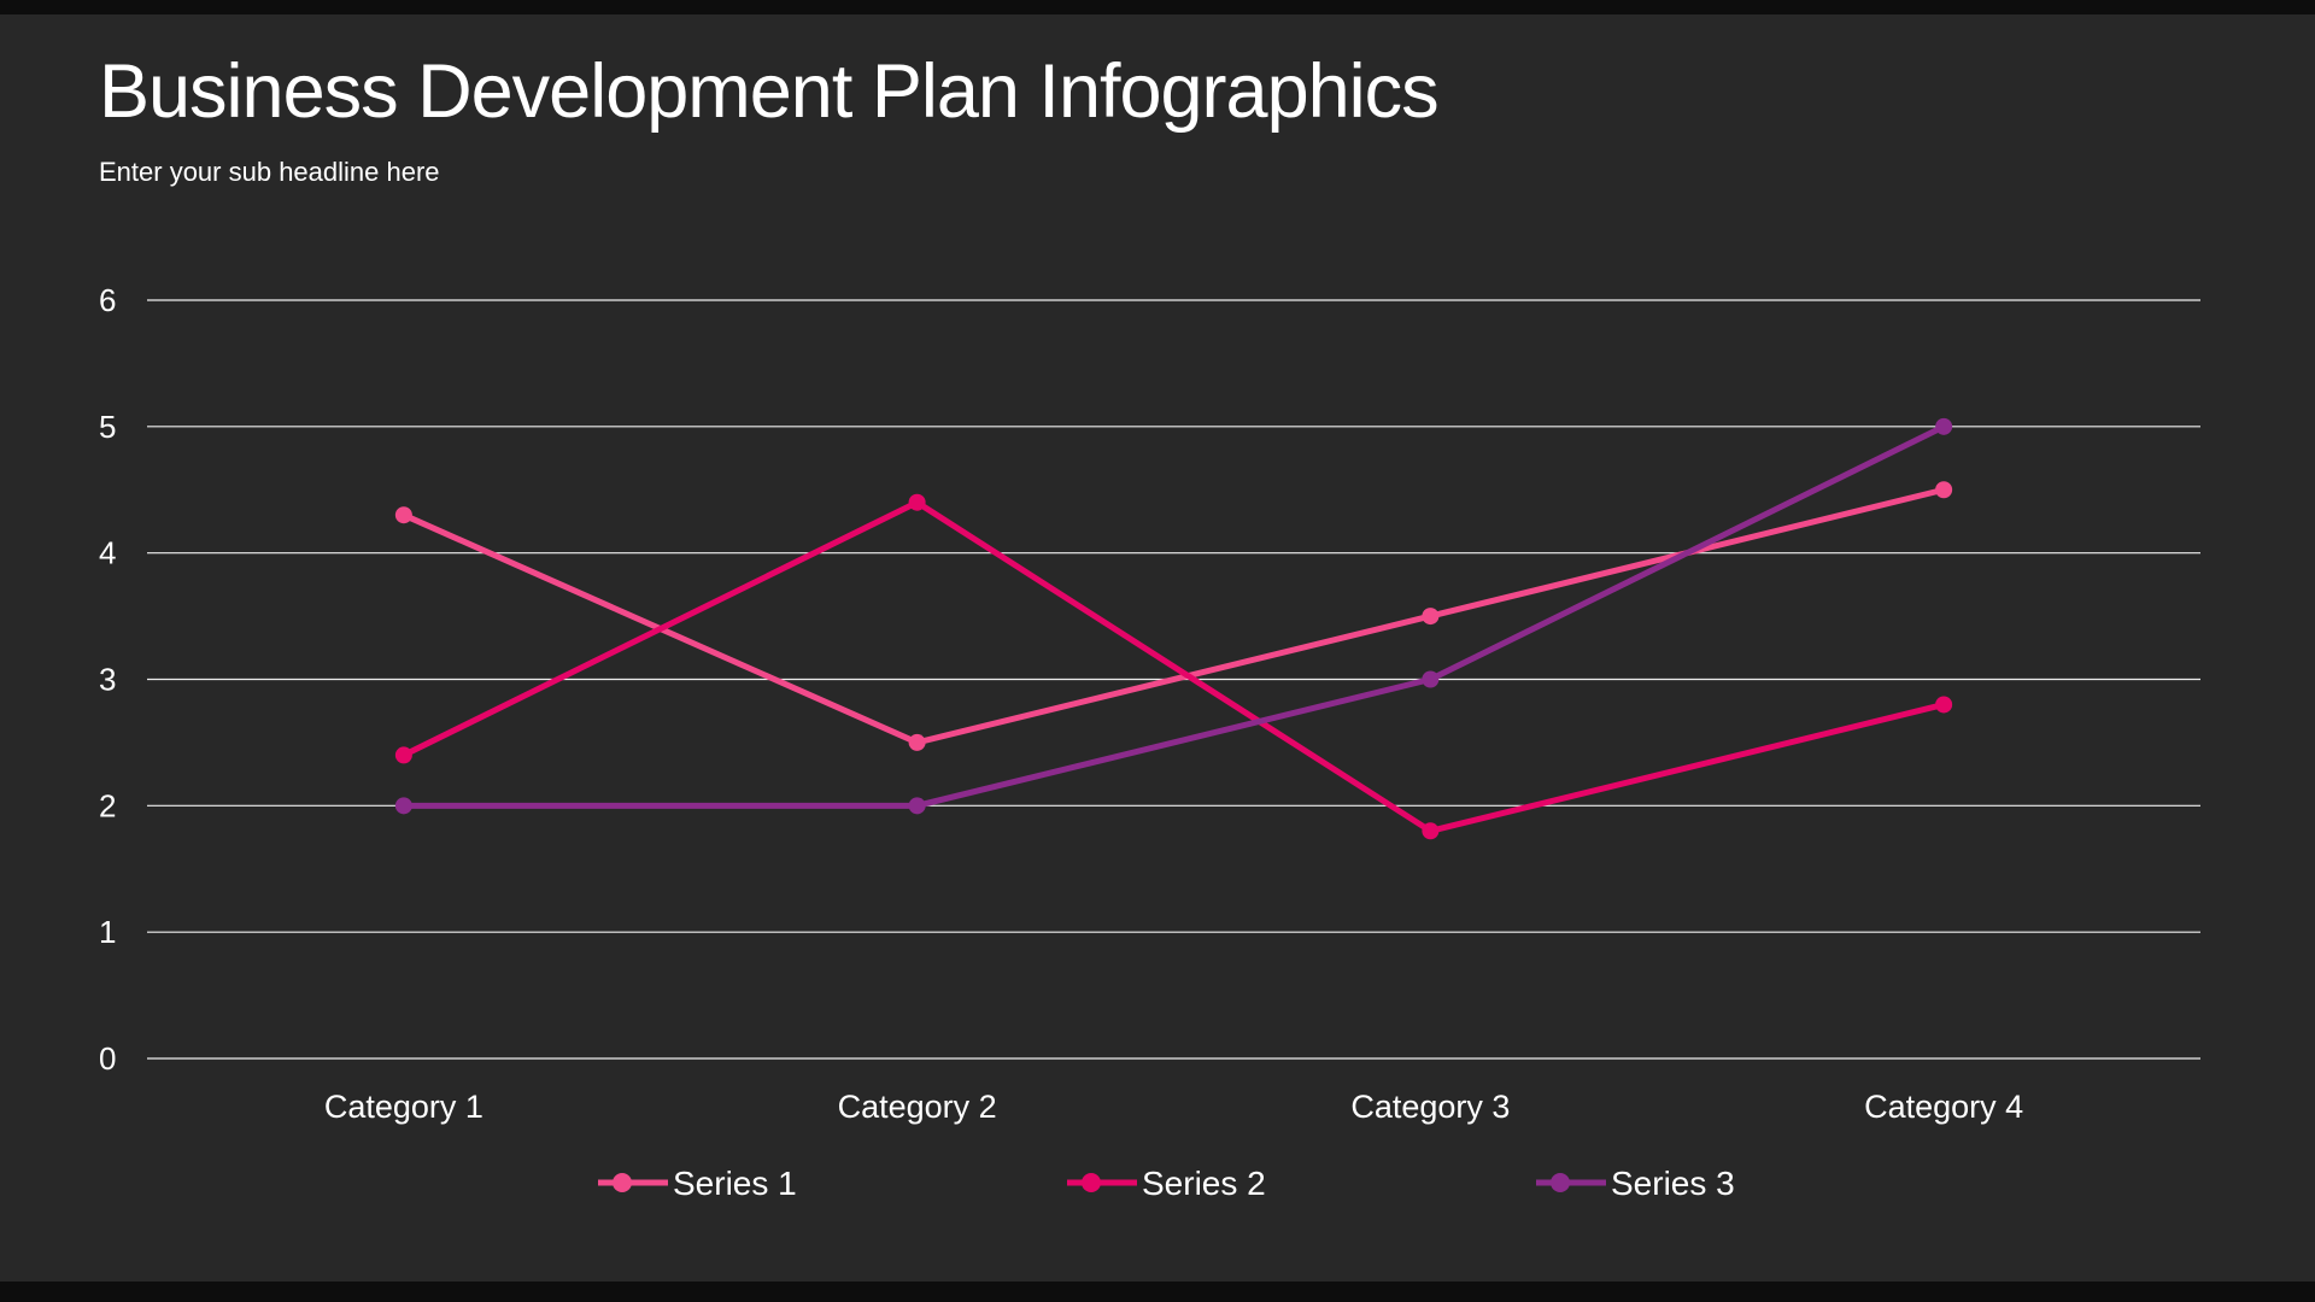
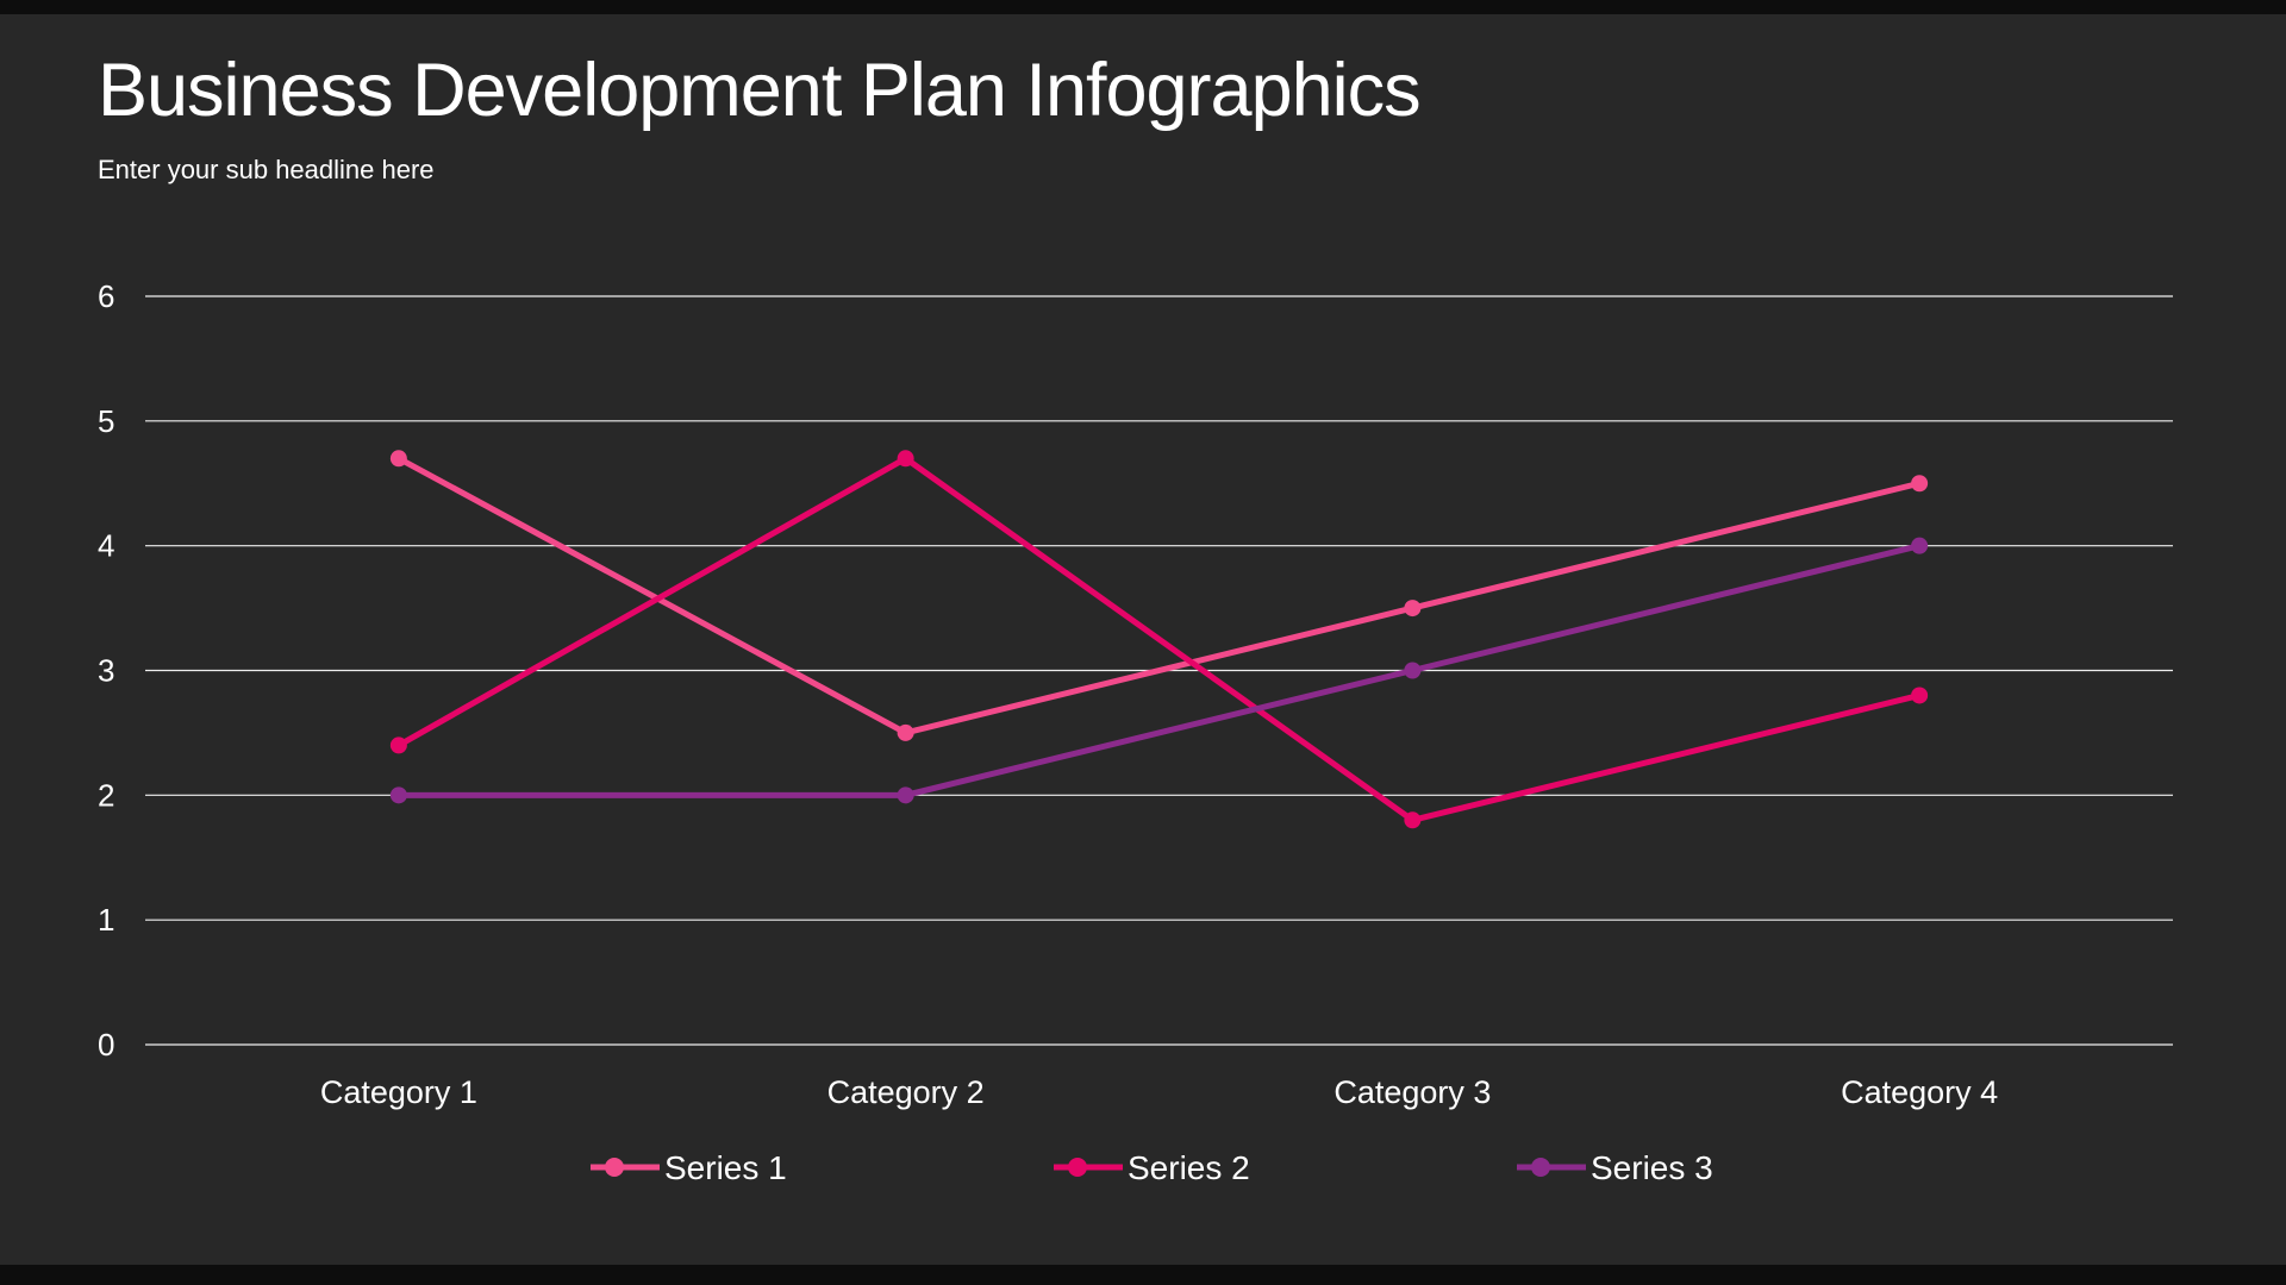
Series 1/Category 1: 4.3 -> 4.7
Series 2/Category 2: 4.4 -> 4.7
Series 3/Category 4: 5 -> 4
